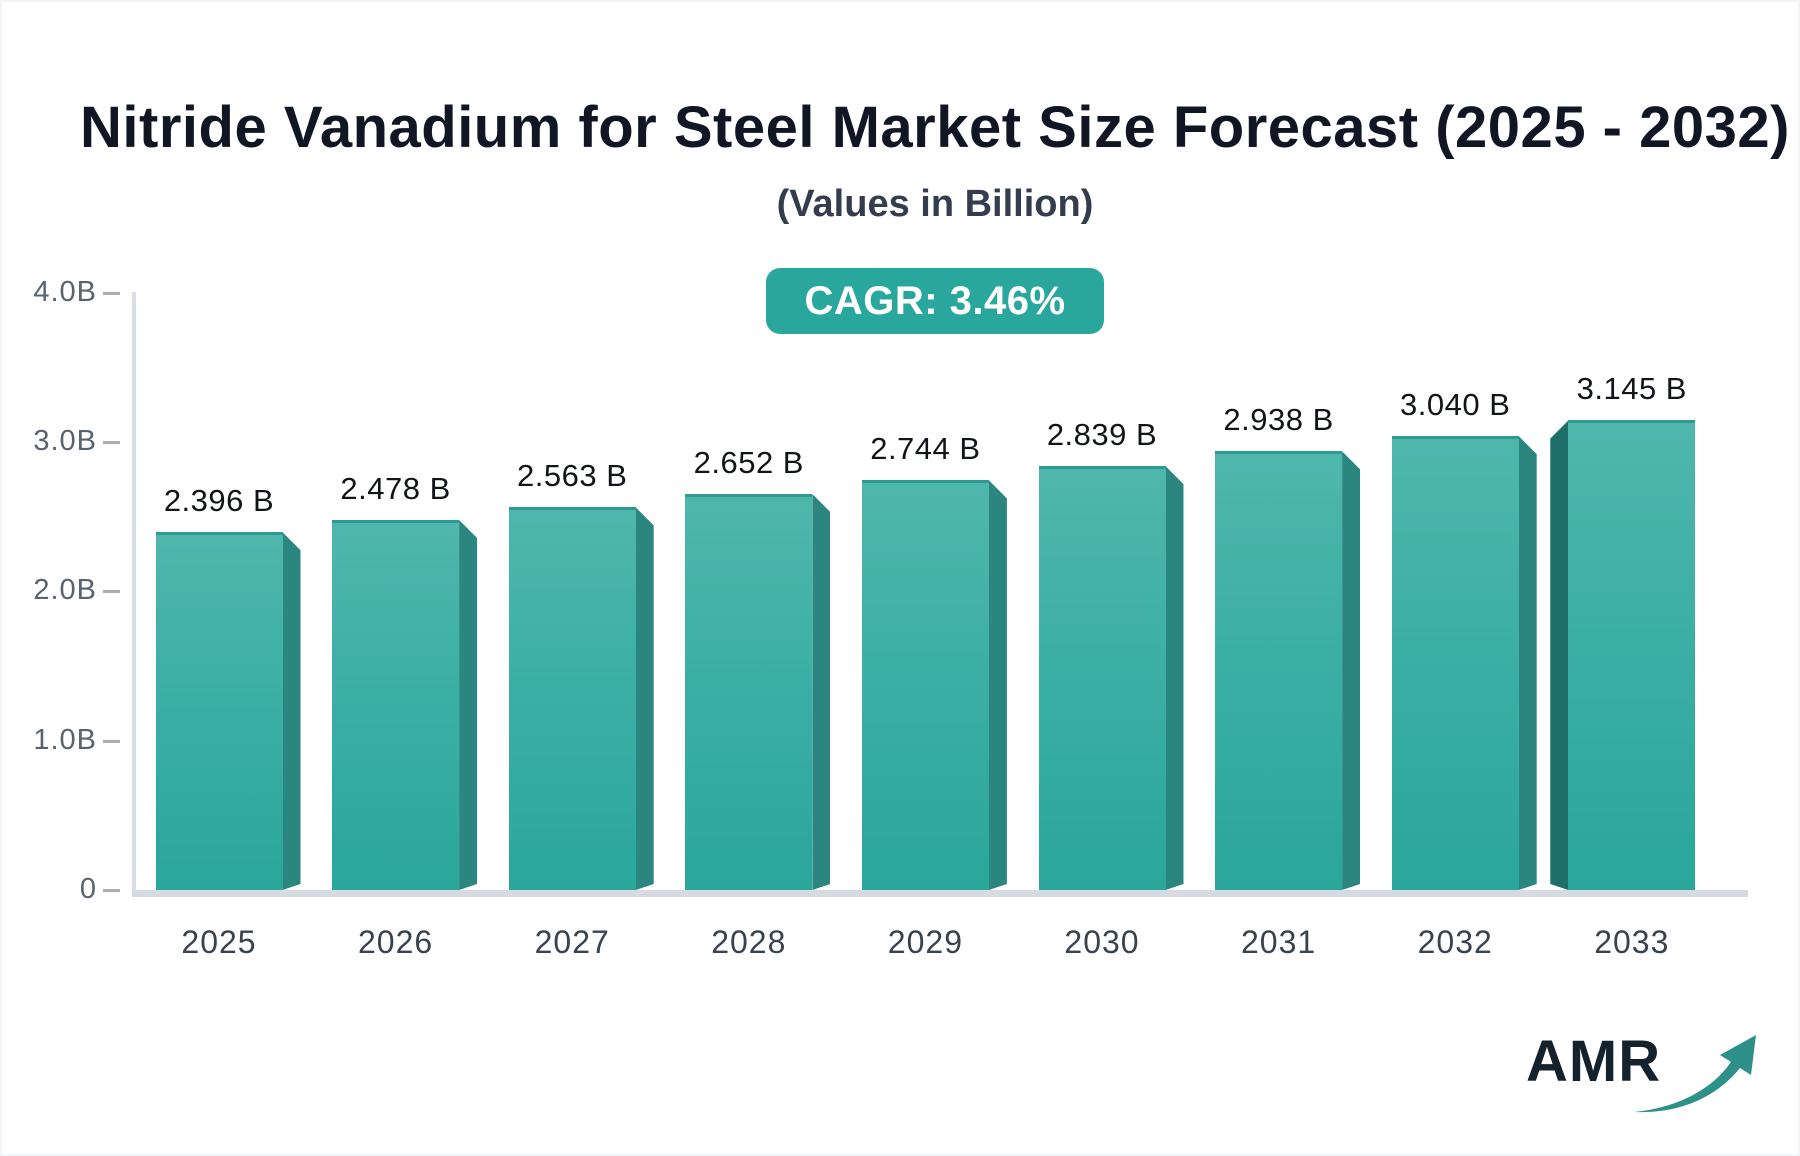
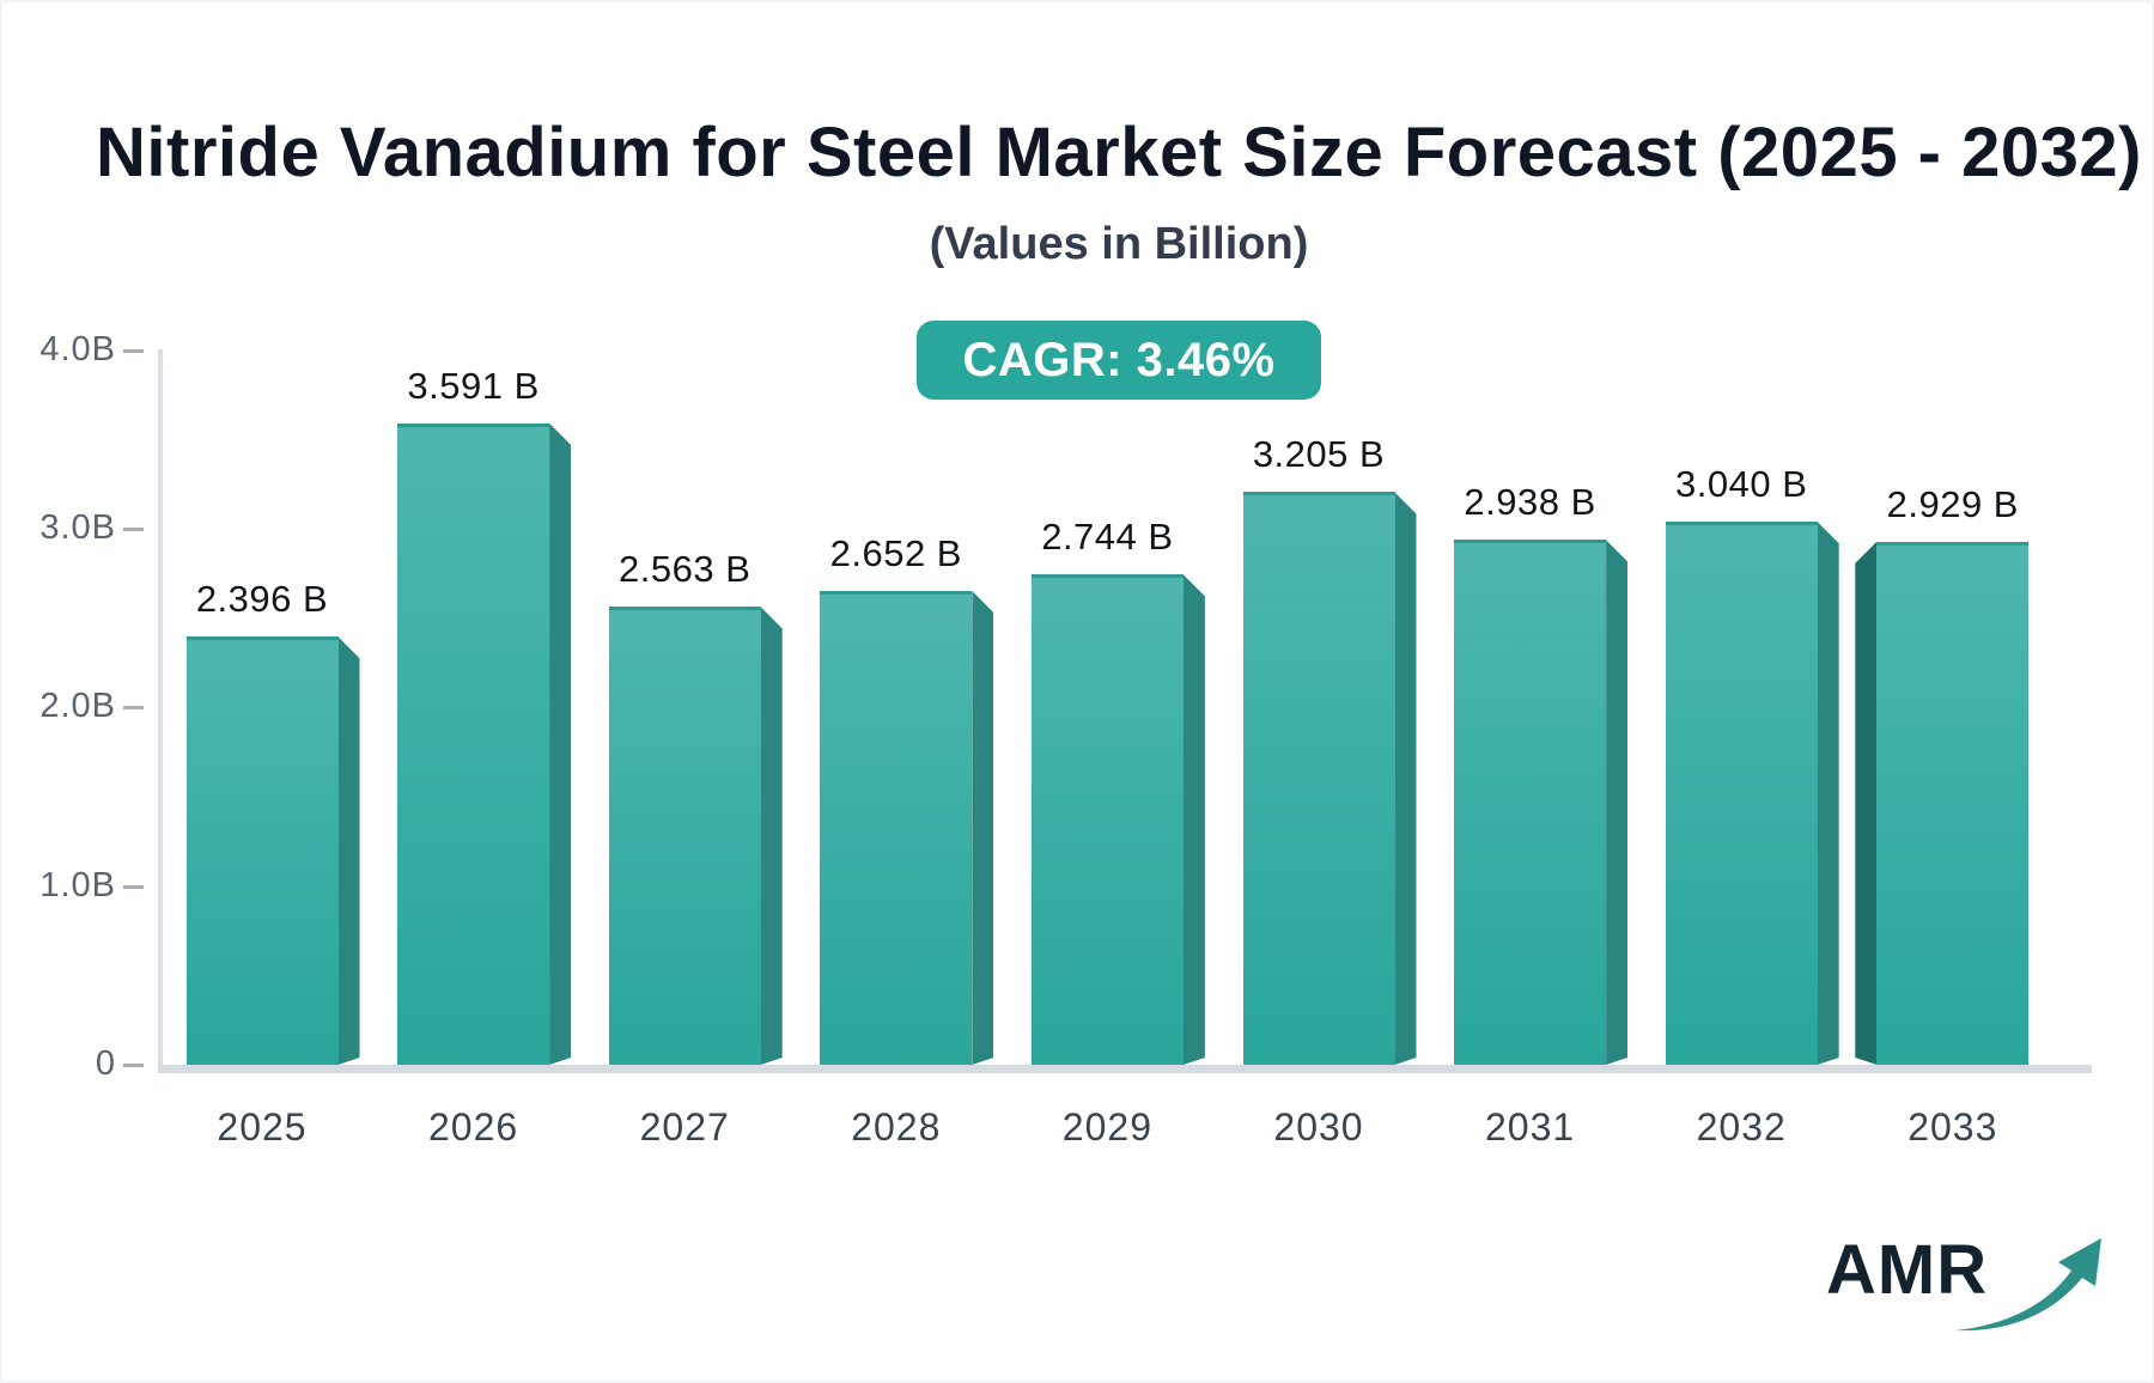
2026: 2.478 -> 3.591
2030: 2.839 -> 3.205
2033: 3.145 -> 2.929
